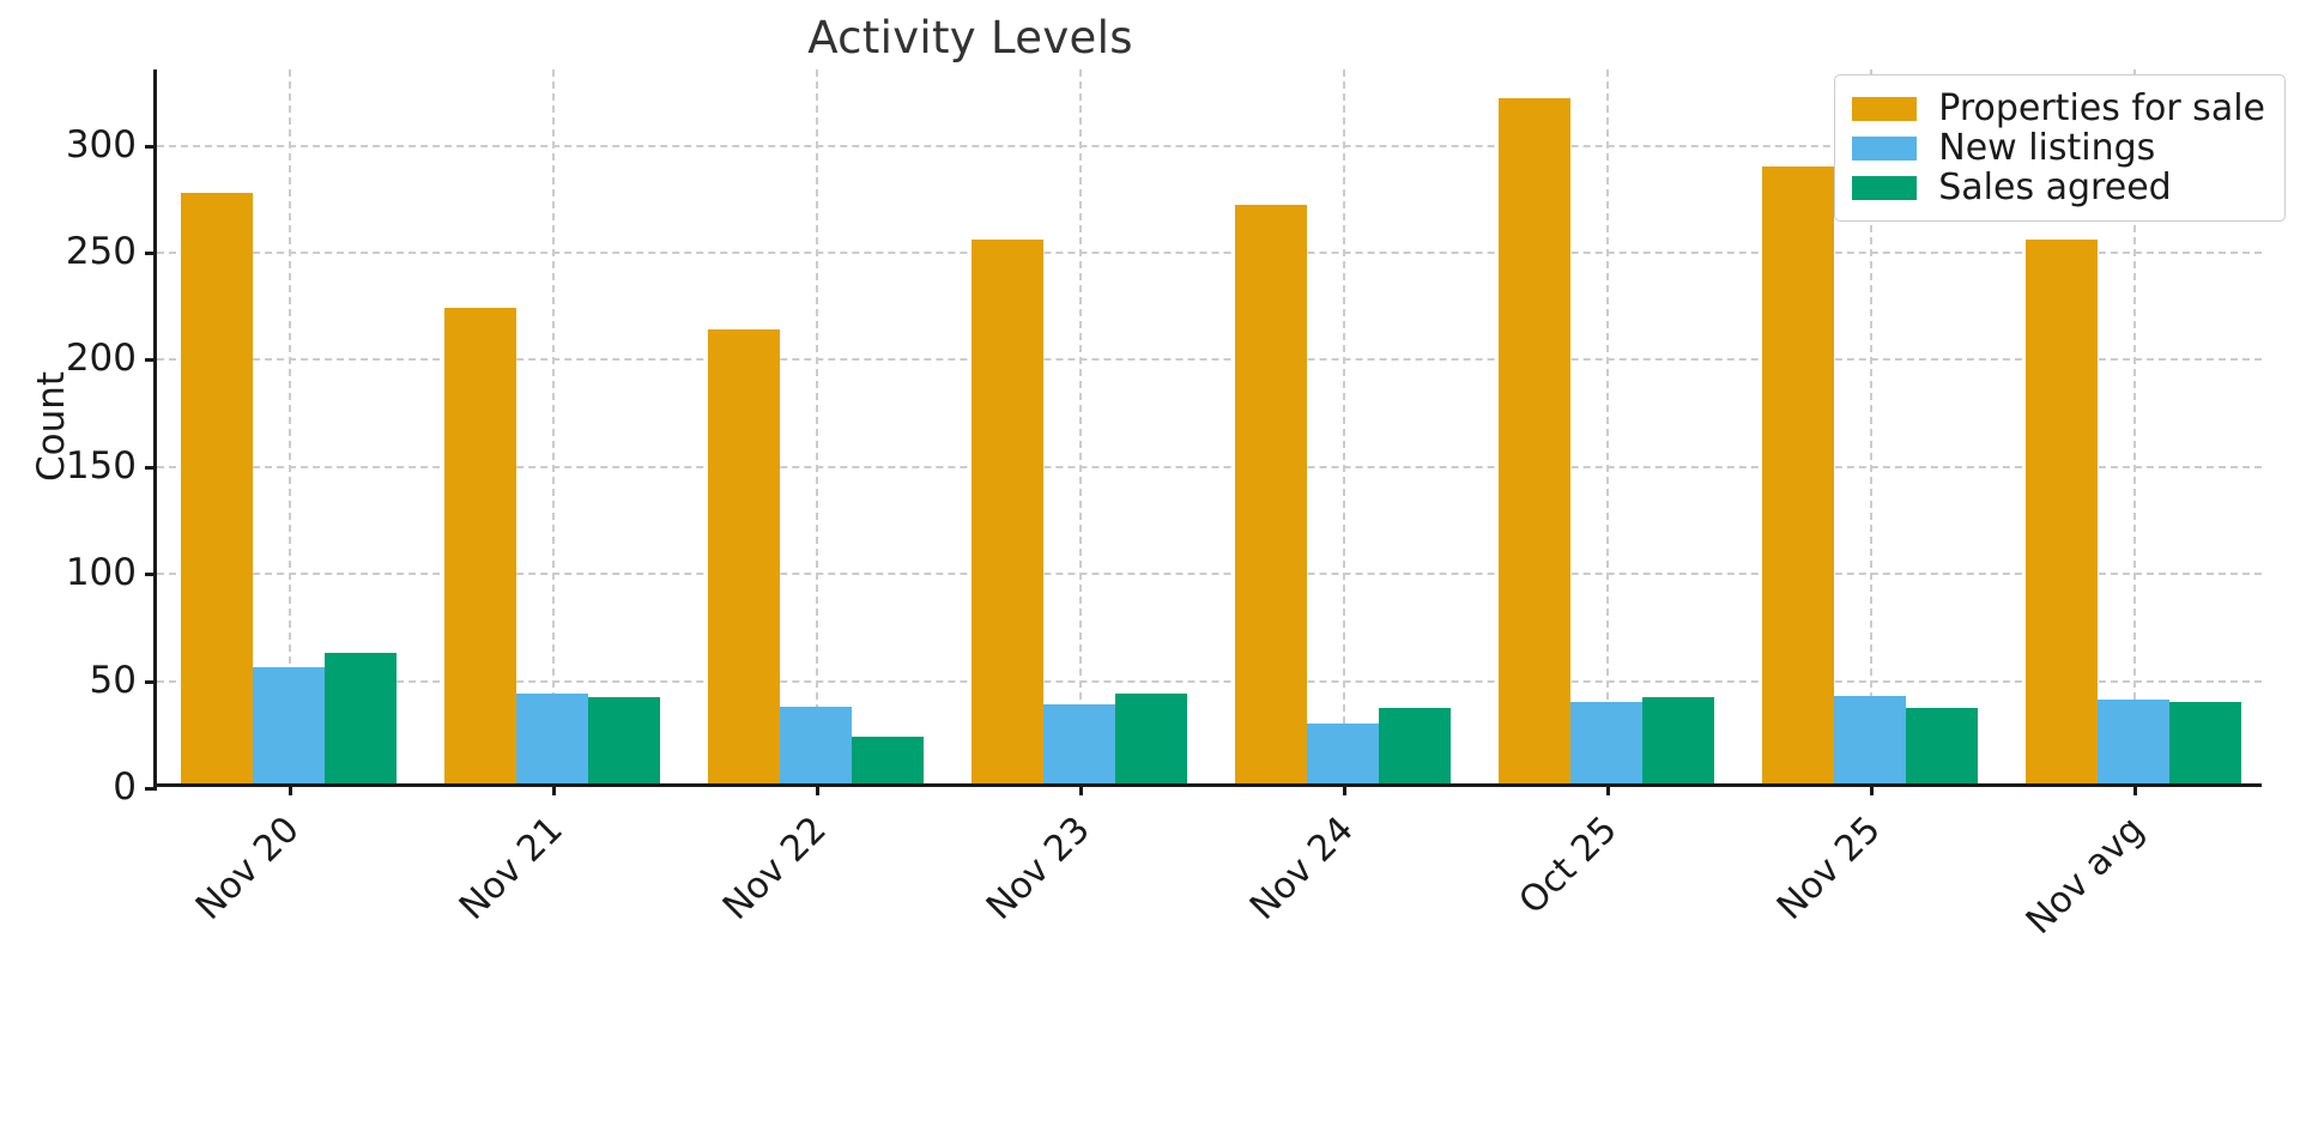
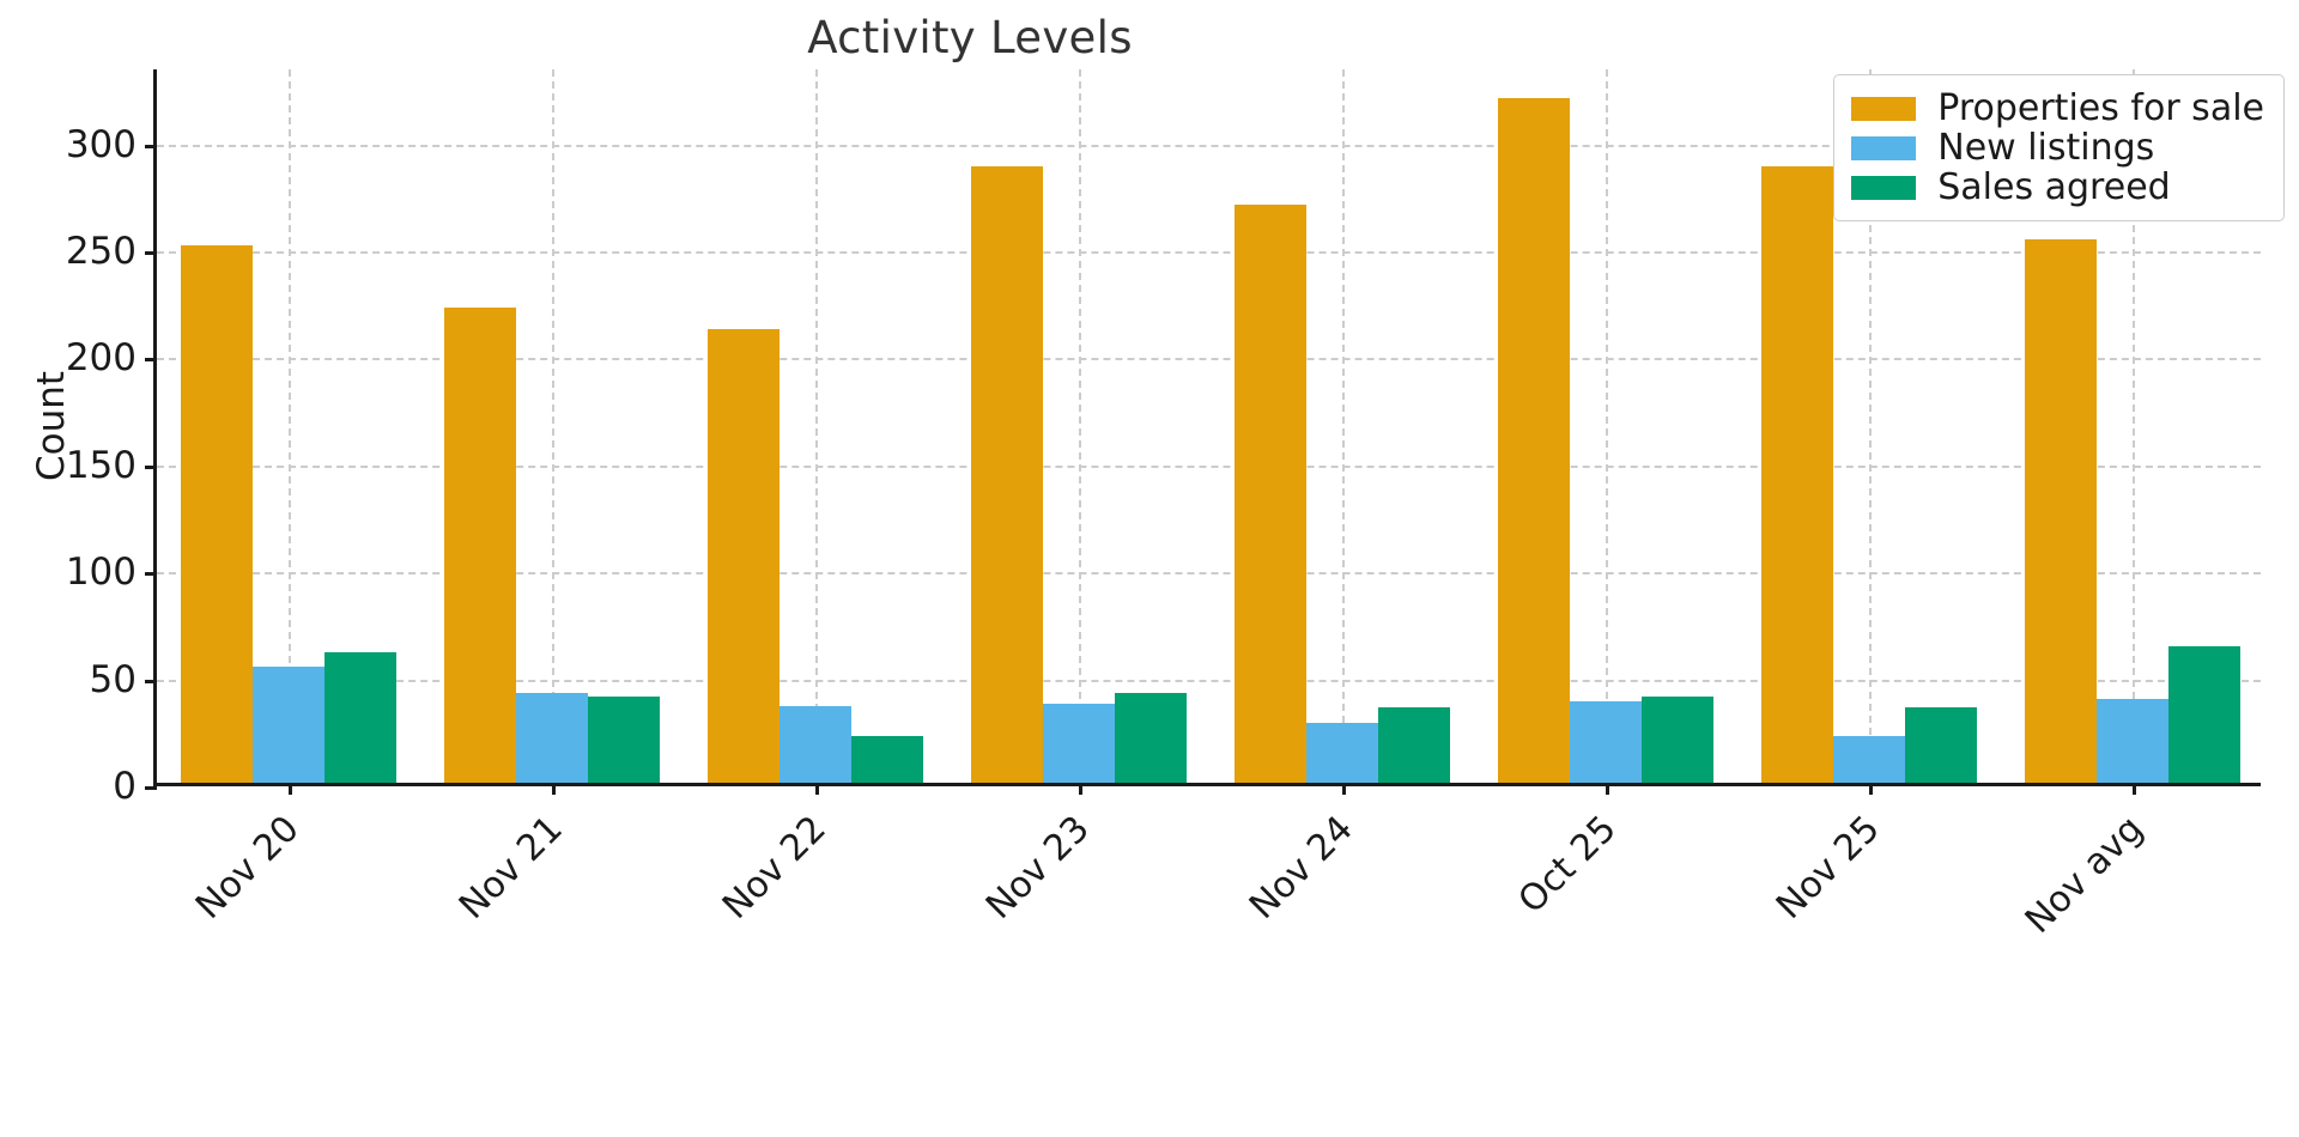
Properties for sale/Nov 20: 276 -> 251
Properties for sale/Nov 23: 254 -> 288
New listings/Nov 25: 41 -> 22
Sales agreed/Nov avg: 38 -> 64
